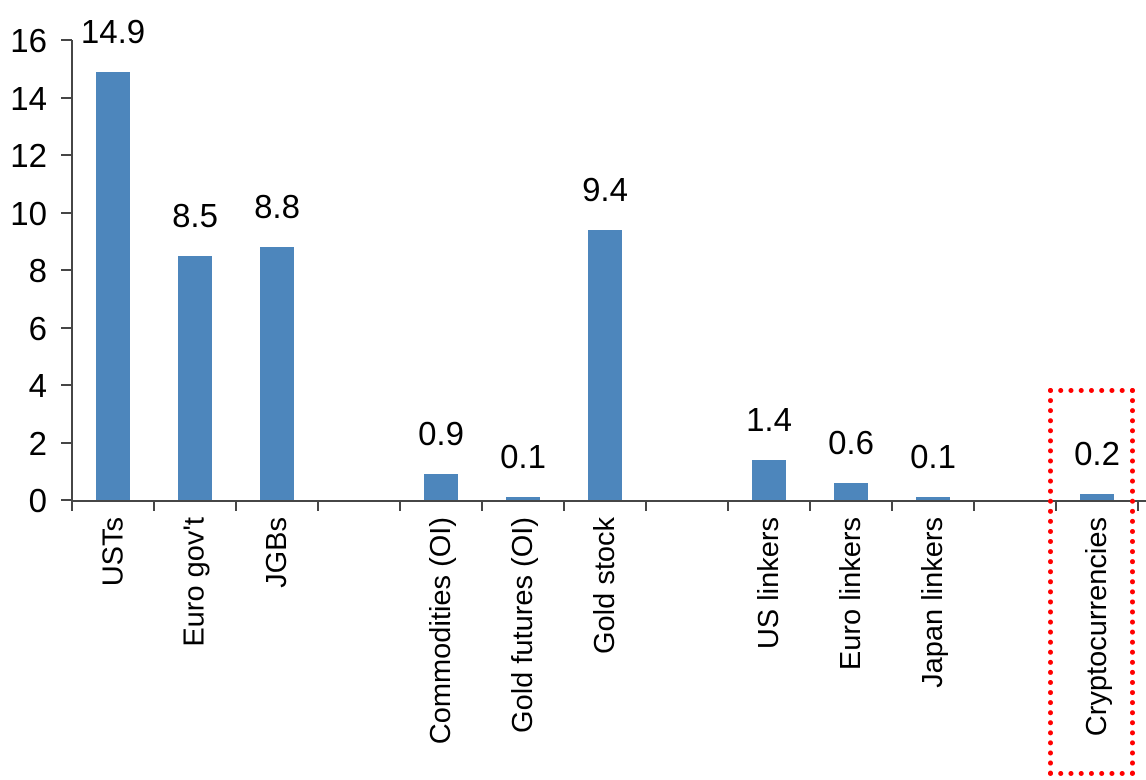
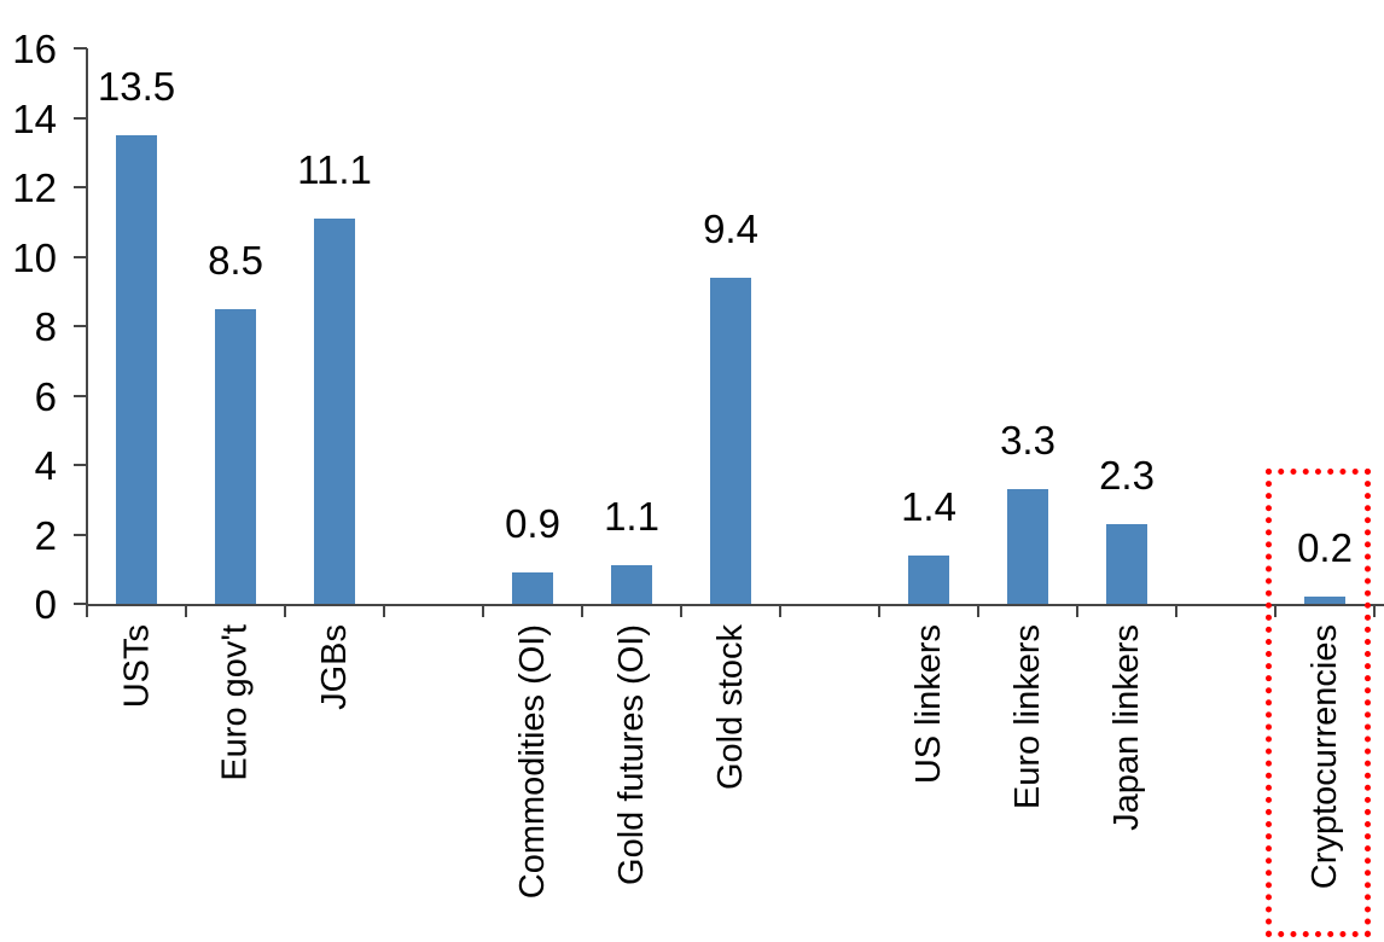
USTs: 14.9 -> 13.5
JGBs: 8.8 -> 11.1
Gold futures (OI): 0.1 -> 1.1
Euro linkers: 0.6 -> 3.3
Japan linkers: 0.1 -> 2.3
